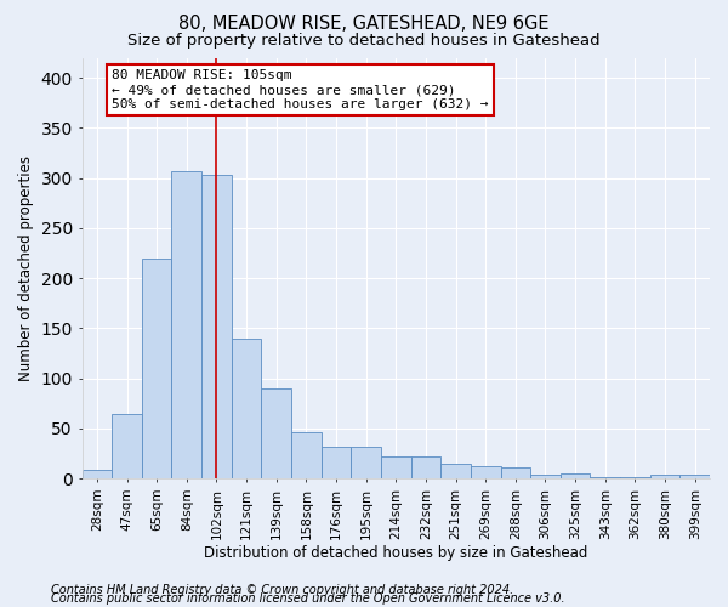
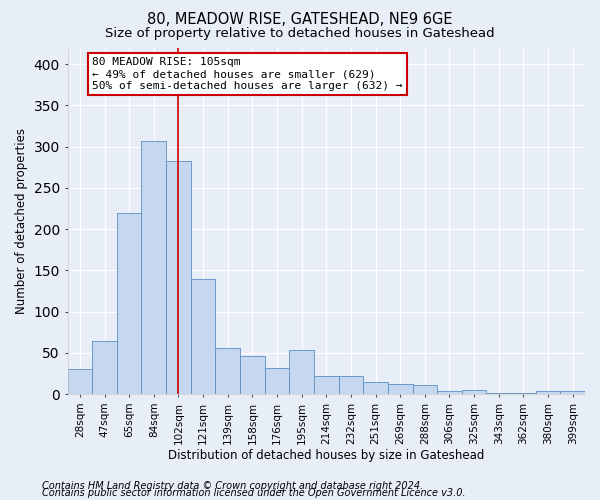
28sqm: 9 -> 30
102sqm: 303 -> 282
139sqm: 90 -> 56
195sqm: 32 -> 54
